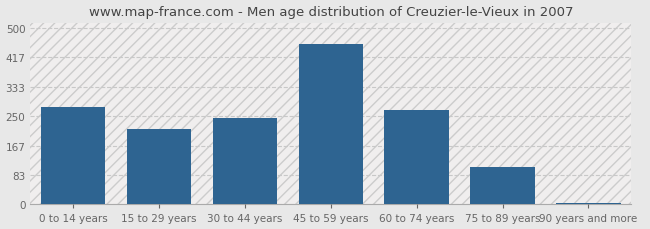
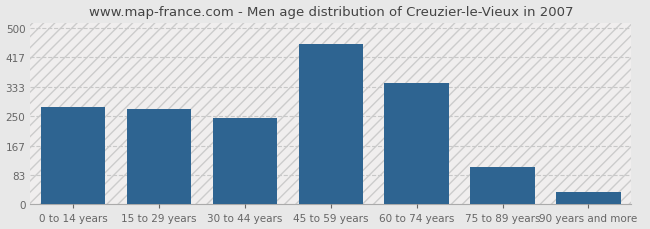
15 to 29 years: 215 -> 270
60 to 74 years: 268 -> 345
90 years and more: 5 -> 35
